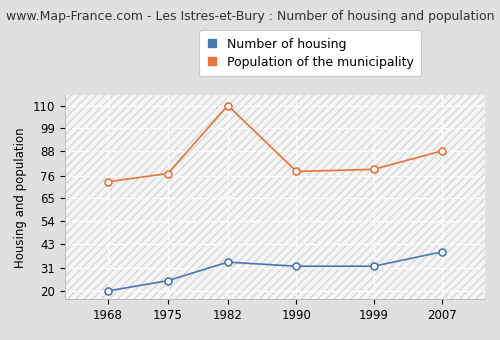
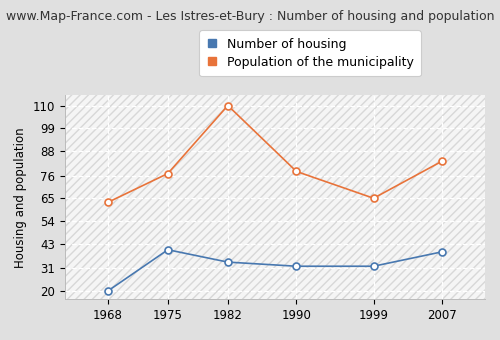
Population of the municipality/1968: 73 -> 63
Number of housing/1975: 25 -> 40
Population of the municipality/1999: 79 -> 65
Population of the municipality/2007: 88 -> 83
